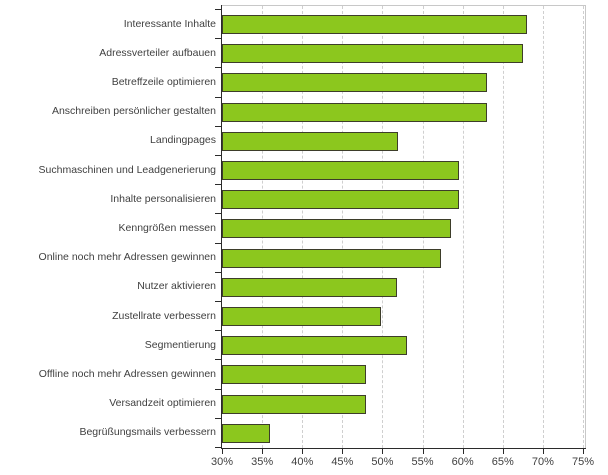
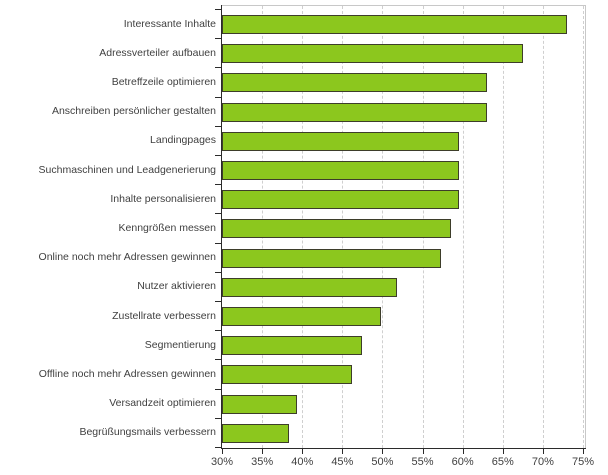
Interessante Inhalte: 68% -> 73%
Landingpages: 52% -> 60%
Segmentierung: 53% -> 48%
Offline noch mehr Adressen gewinnen: 48% -> 46%
Versandzeit optimieren: 48% -> 39%
Begrüßungsmails verbessern: 36% -> 38%
